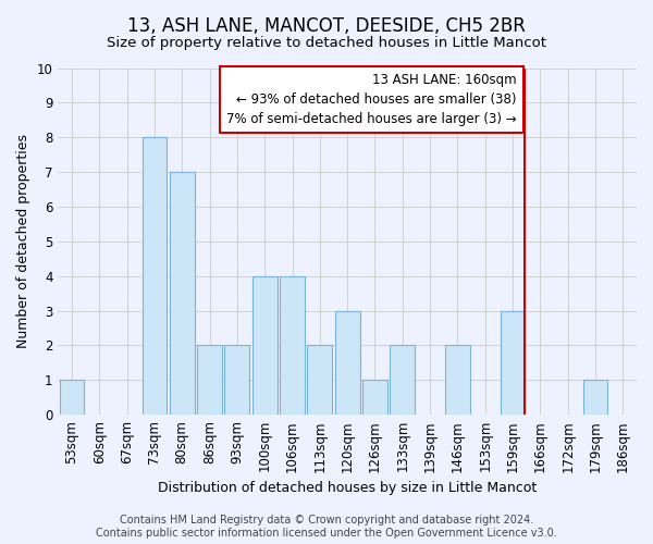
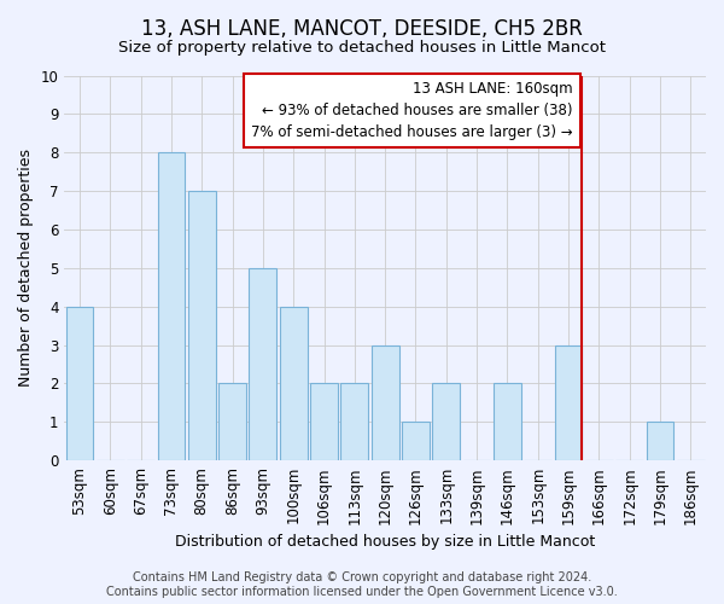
53sqm: 1 -> 4
93sqm: 2 -> 5
106sqm: 4 -> 2
